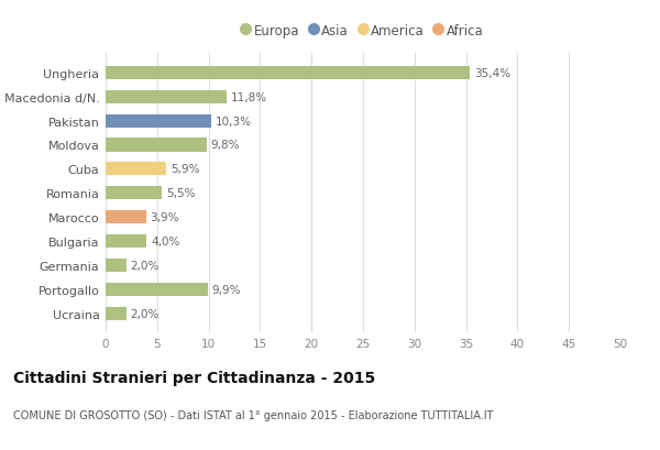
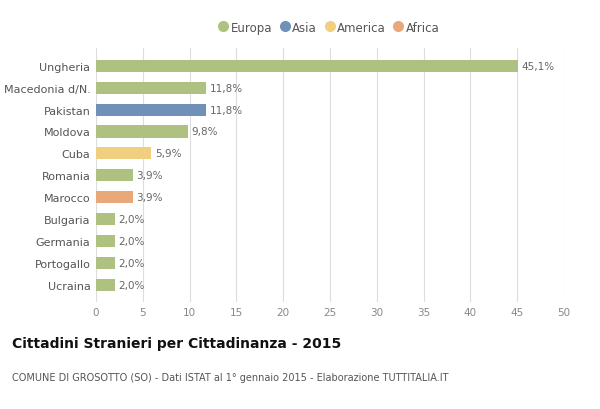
Ungheria: 35,4% -> 45,1%
Pakistan: 10,3% -> 11,8%
Romania: 5,5% -> 3,9%
Bulgaria: 4,0% -> 2,0%
Portogallo: 9,9% -> 2,0%
